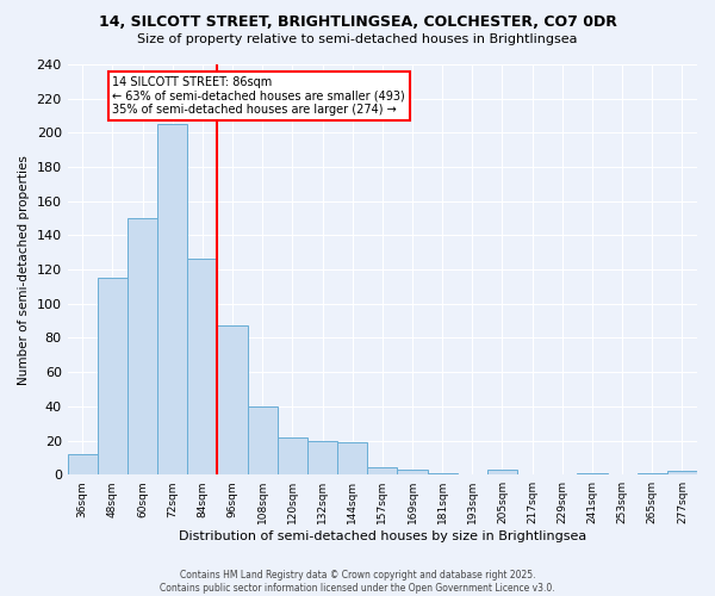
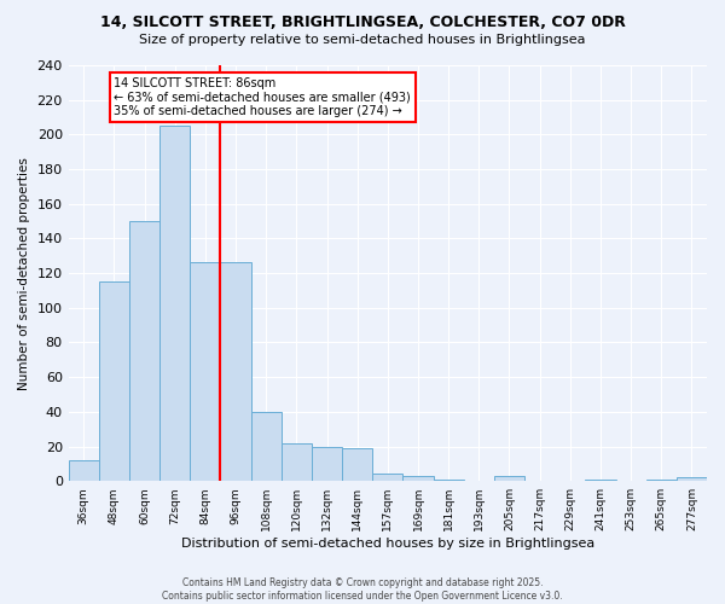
96sqm: 87 -> 126
